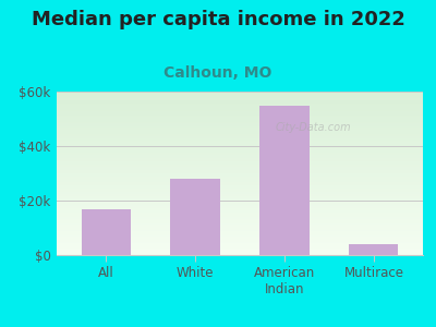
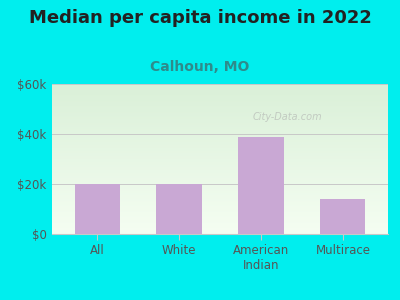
All: $17k -> $20k
White: $28k -> $20k
American Indian: $55k -> $39k
Multirace: $4k -> $14k
